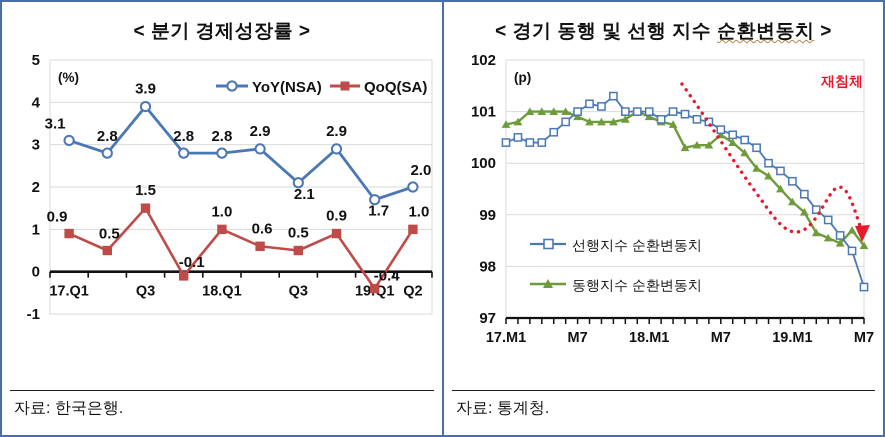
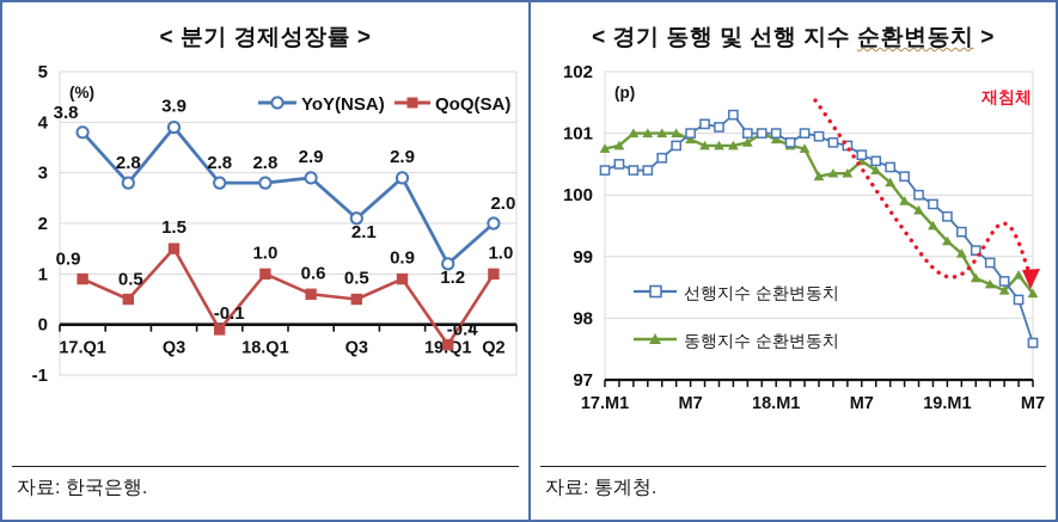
< 분기 경제성장률 >/YoY(NSA)/17.Q1: 3.1 -> 3.8
< 분기 경제성장률 >/YoY(NSA)/19.Q1: 1.7 -> 1.2
